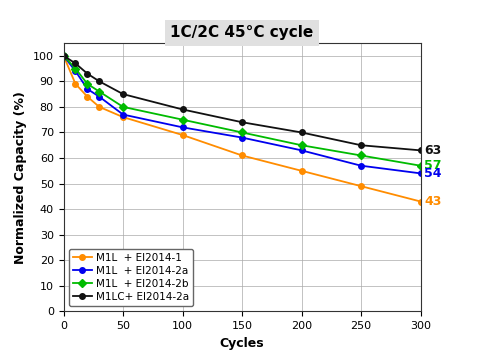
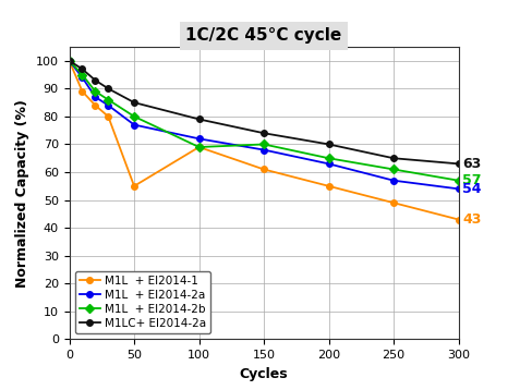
M1L + EI2014-1/50: 76 -> 55
M1L + EI2014-2b/100: 75 -> 69
